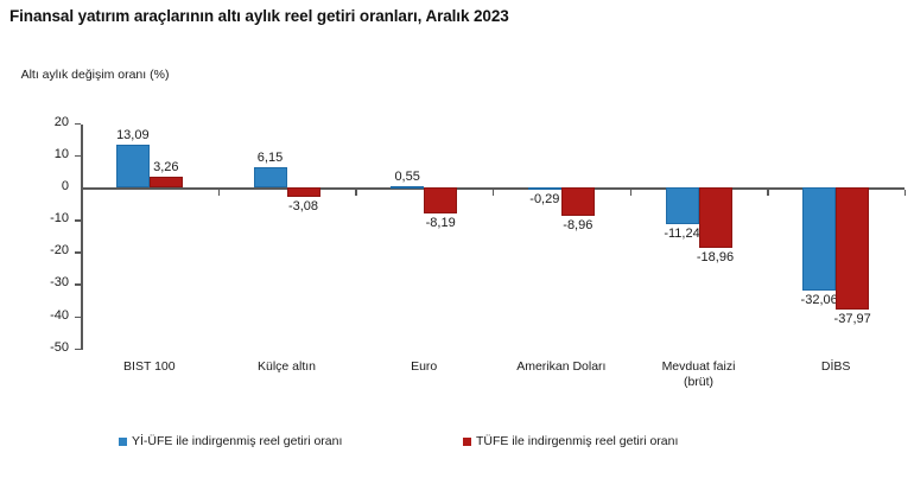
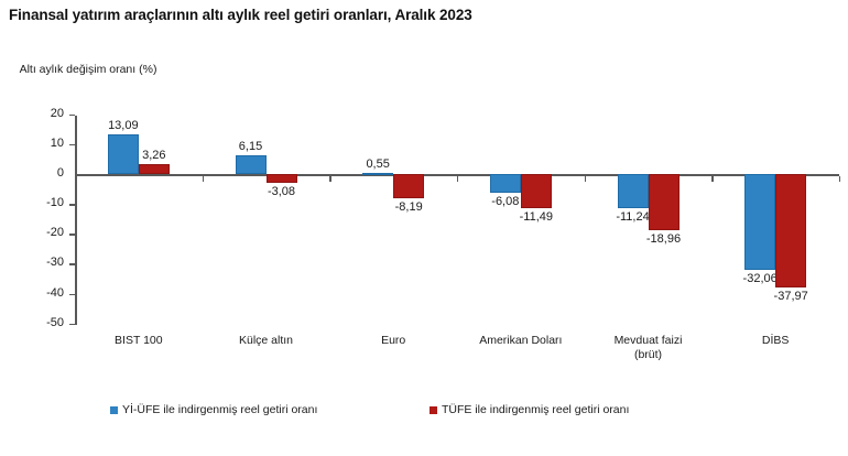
Yİ-ÜFE ile indirgenmiş reel getiri oranı/Amerikan Doları: -0,29 -> -6,08
TÜFE ile indirgenmiş reel getiri oranı/Amerikan Doları: -8,96 -> -11,49
